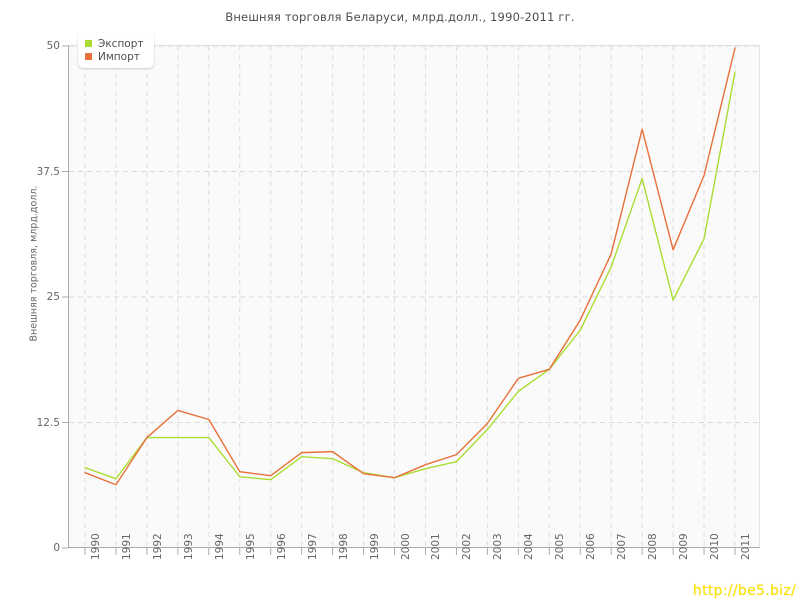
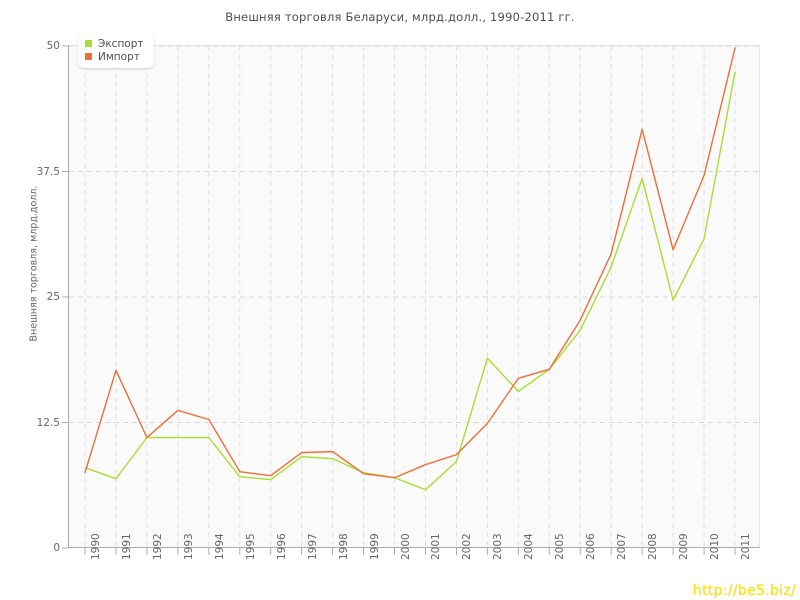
Импорт/1991: 6.3 -> 17.7
Экспорт/2001: 7.9 -> 5.8
Экспорт/2003: 11.8 -> 18.9
